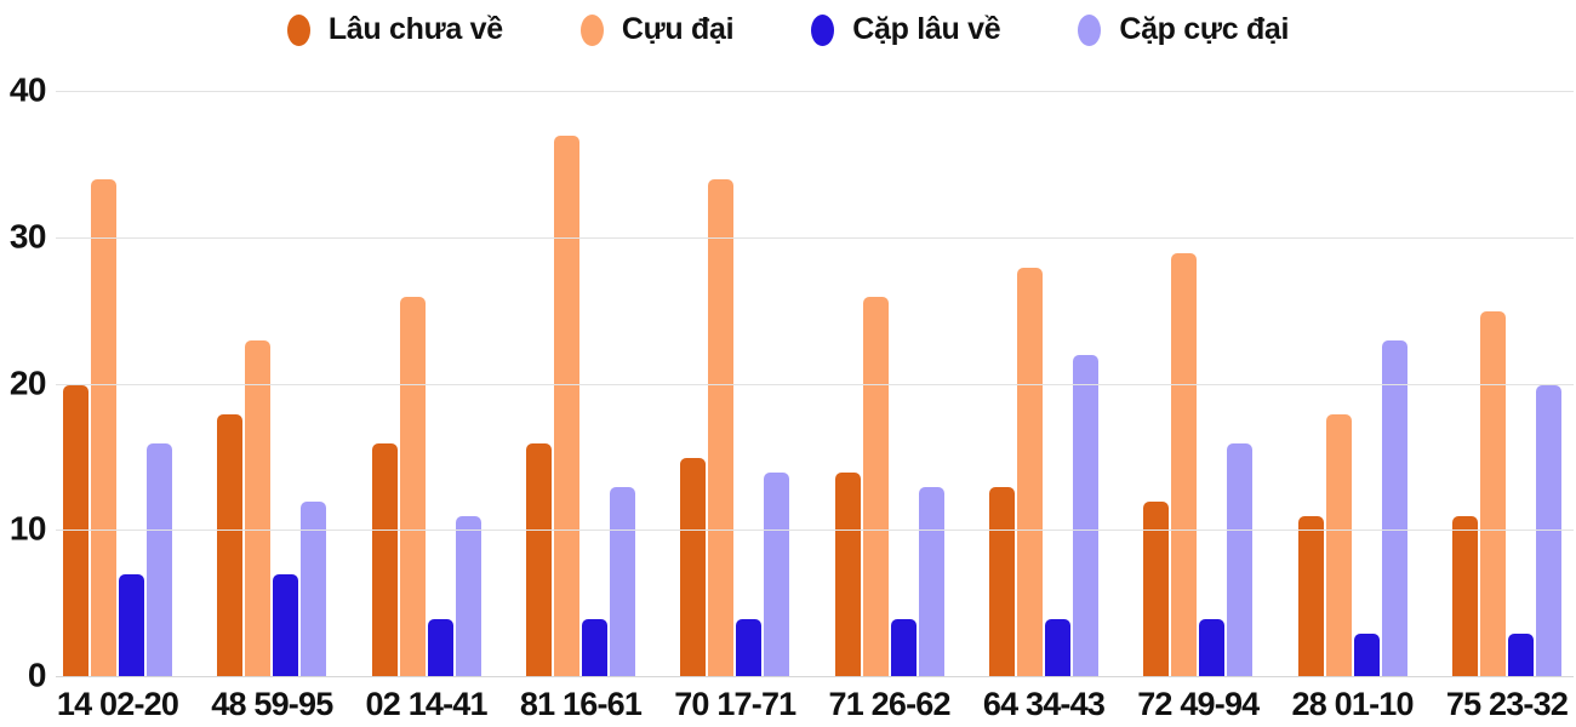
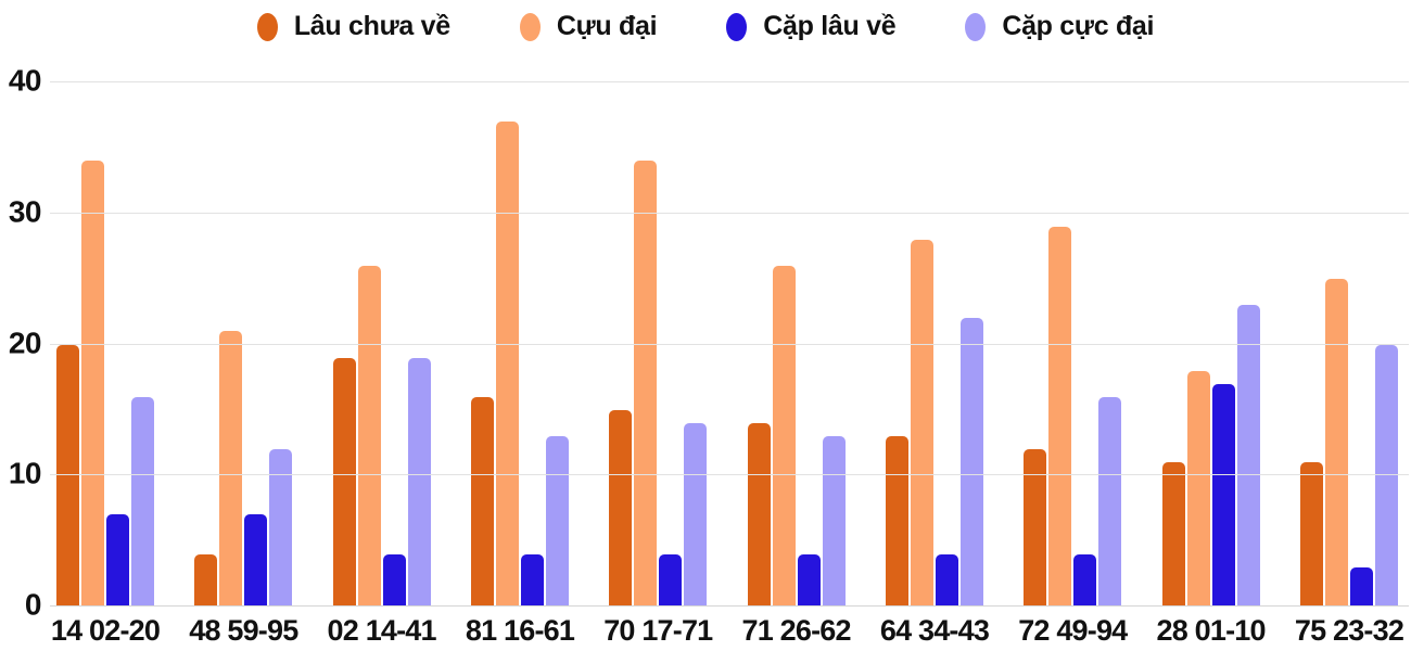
Lâu chưa về/48 59-95: 18 -> 4
Cựu đại/48 59-95: 23 -> 21
Lâu chưa về/02 14-41: 16 -> 19
Cặp cực đại/02 14-41: 11 -> 19
Cặp lâu về/28 01-10: 3 -> 17
